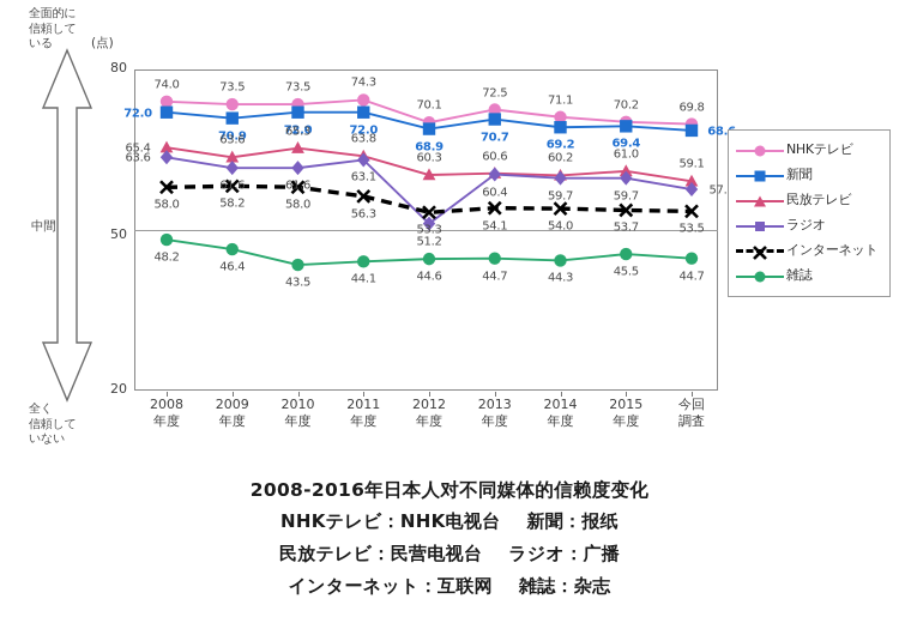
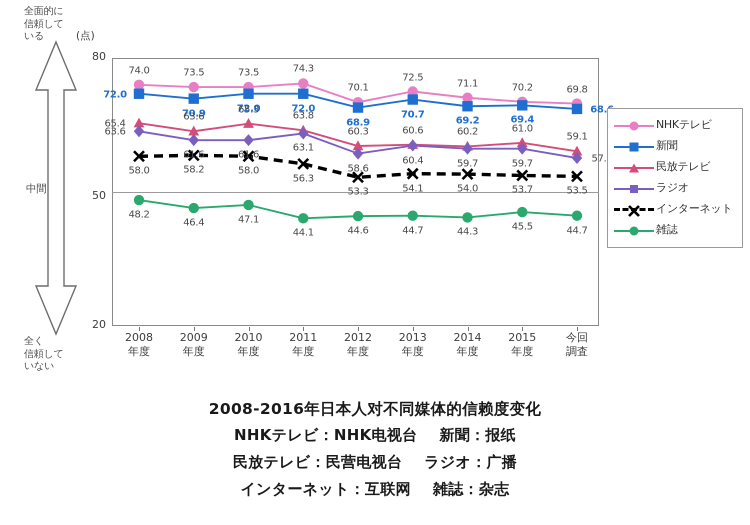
雑誌/2010 年度: 43.5 -> 47.1
ラジオ/2012 年度: 51.2 -> 58.6
